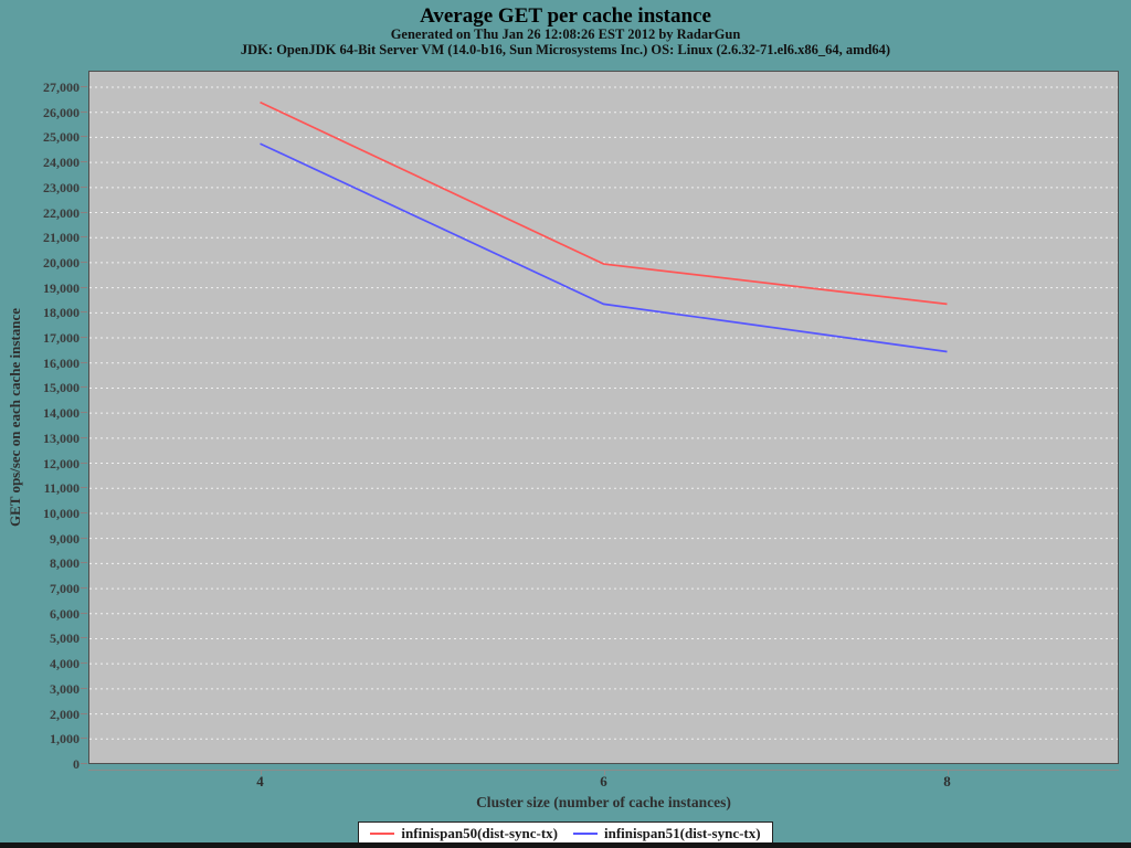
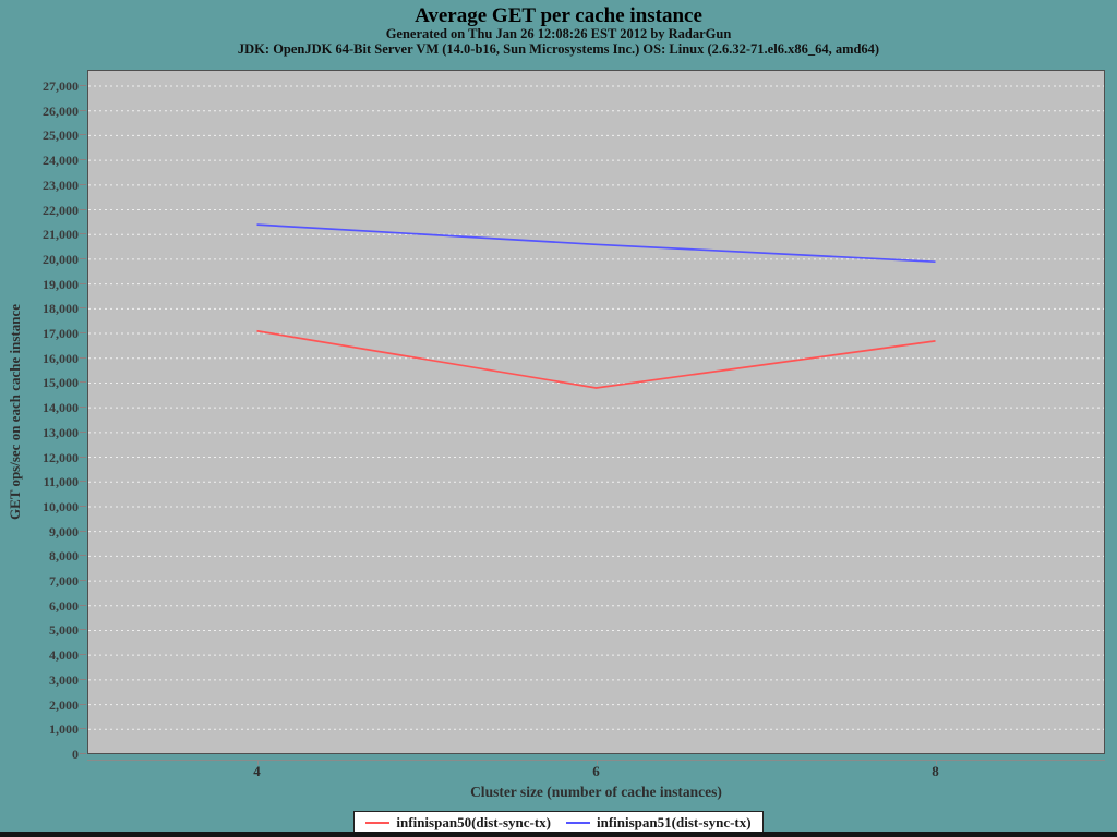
infinispan50(dist-sync-tx)/4: 26400 -> 17100
infinispan51(dist-sync-tx)/4: 24800 -> 21400
infinispan50(dist-sync-tx)/6: 20000 -> 14800
infinispan51(dist-sync-tx)/6: 18400 -> 20600
infinispan50(dist-sync-tx)/8: 18400 -> 16700
infinispan51(dist-sync-tx)/8: 16400 -> 19900
